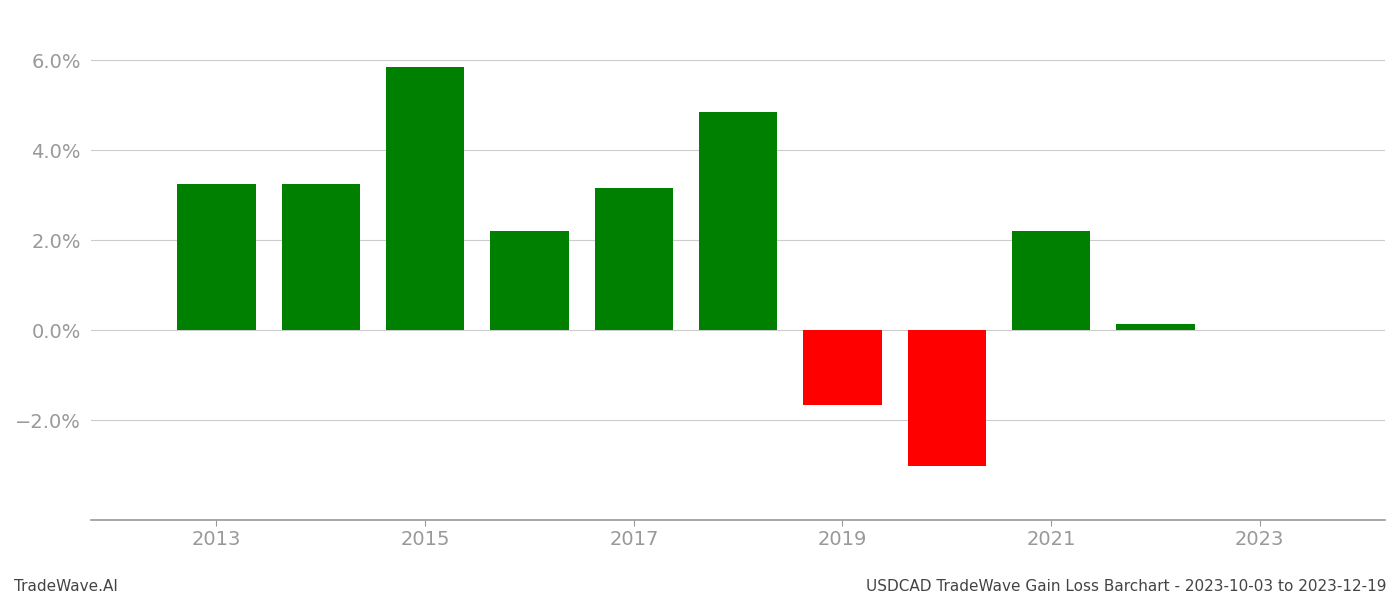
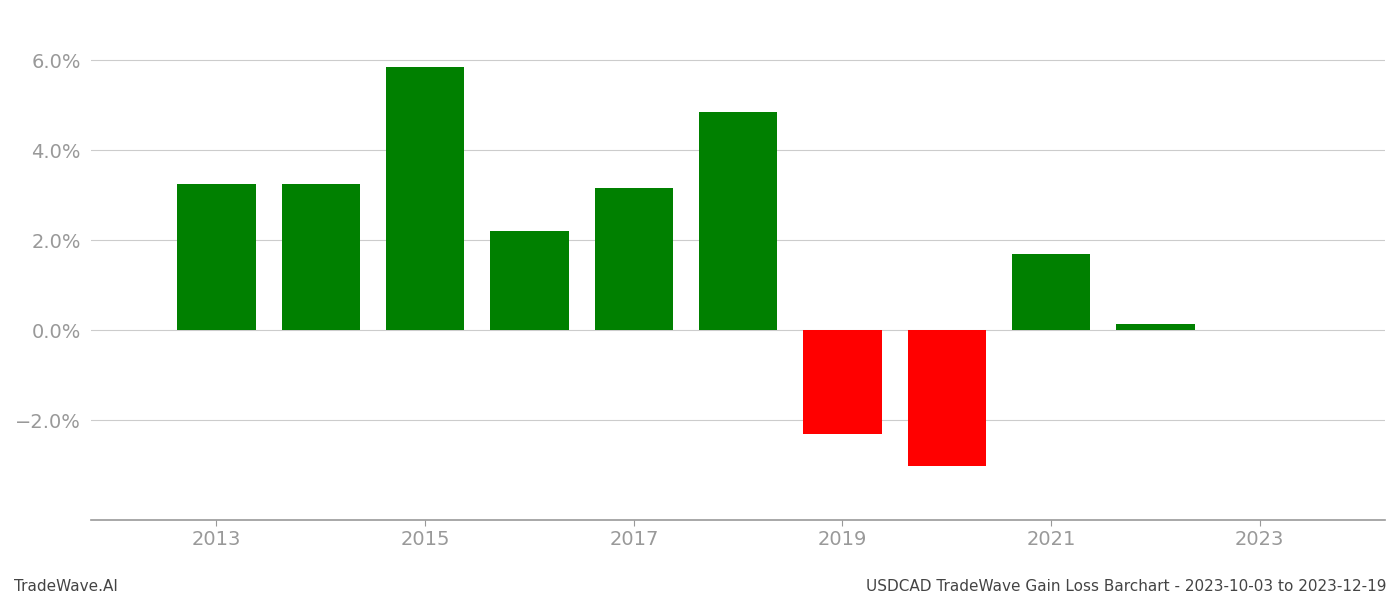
2019: -1.65% -> -2.30%
2021: 2.20% -> 1.70%
